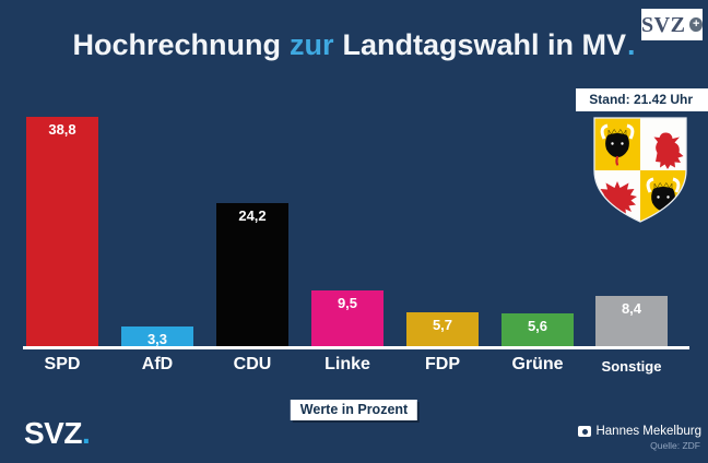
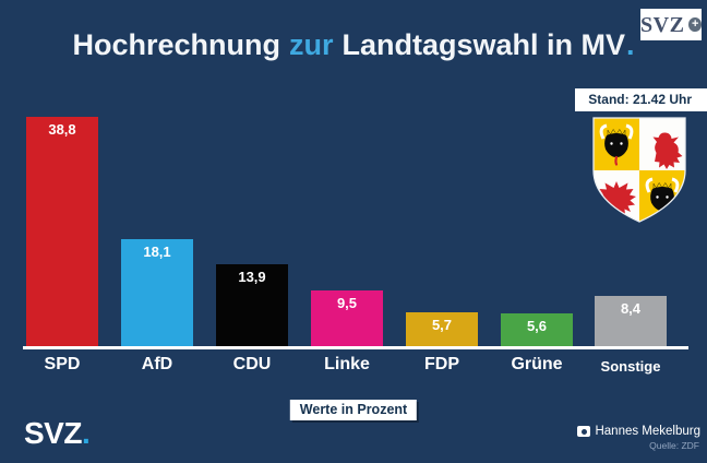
AfD: 3,3 -> 18,1
CDU: 24,2 -> 13,9
